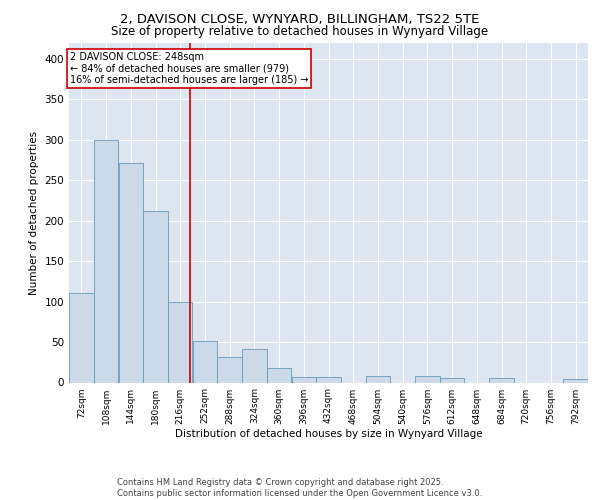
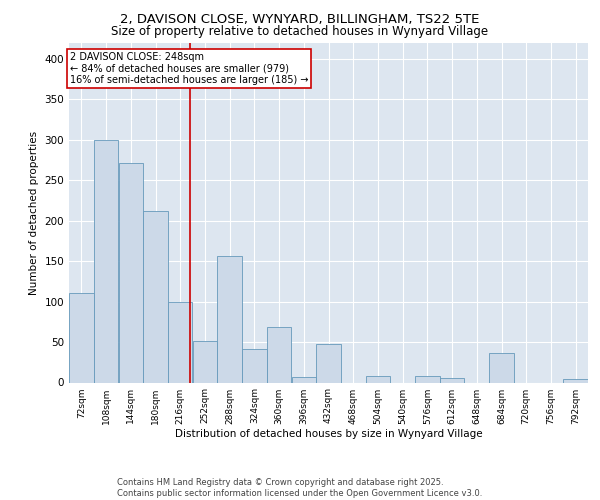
288sqm: 31 -> 156
360sqm: 18 -> 68
432sqm: 7 -> 48
684sqm: 5 -> 36
